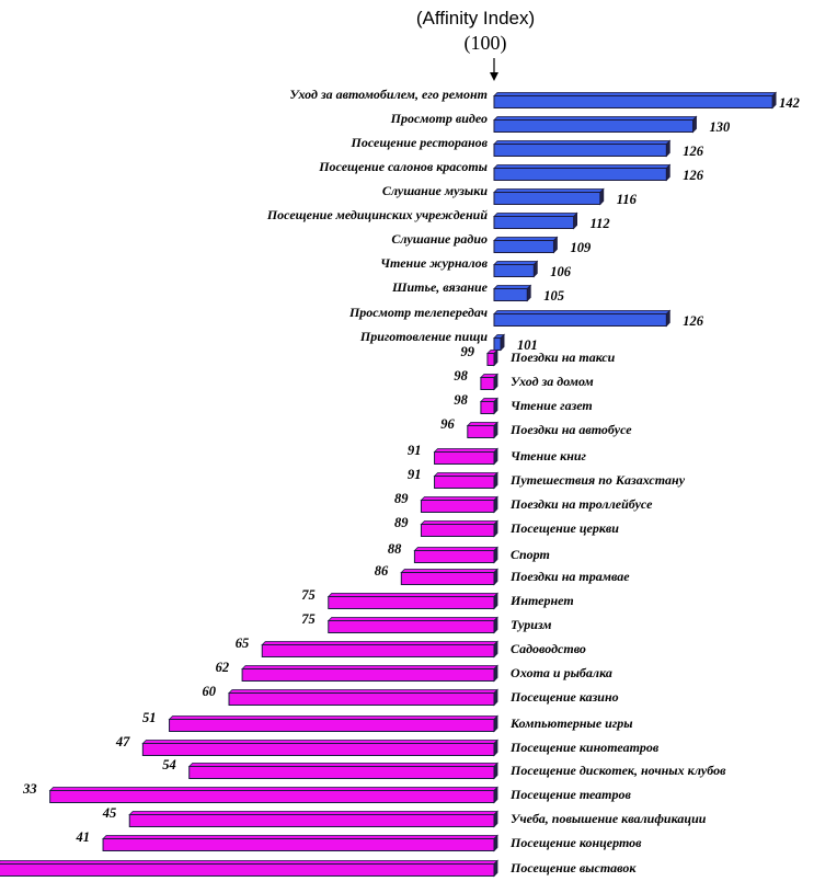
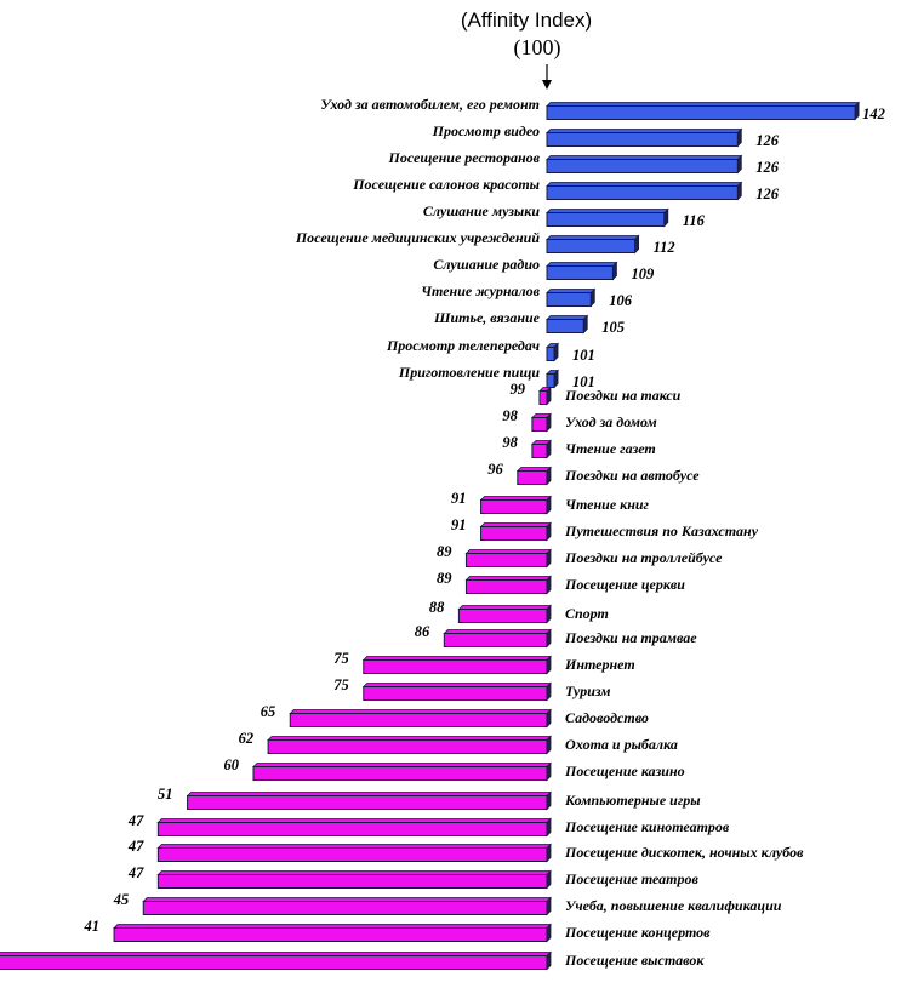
Просмотр видео: 130 -> 126
Просмотр телепередач: 126 -> 101
Посещение дискотек, ночных клубов: 54 -> 47
Посещение театров: 33 -> 47
